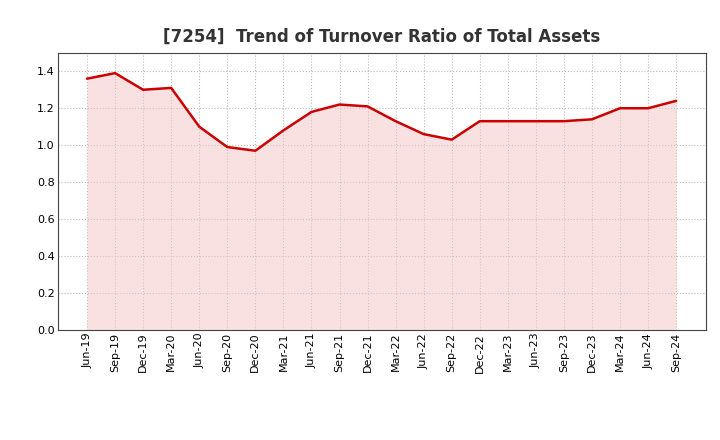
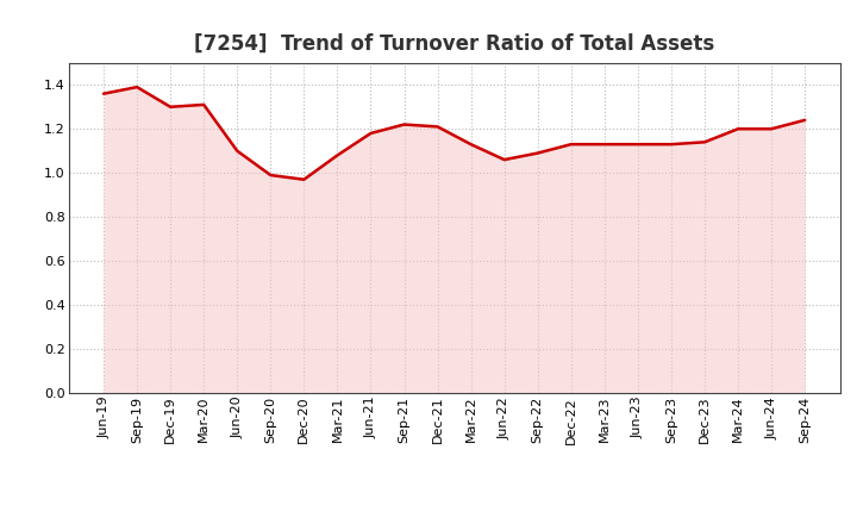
Sep-22: 1.03 -> 1.09
